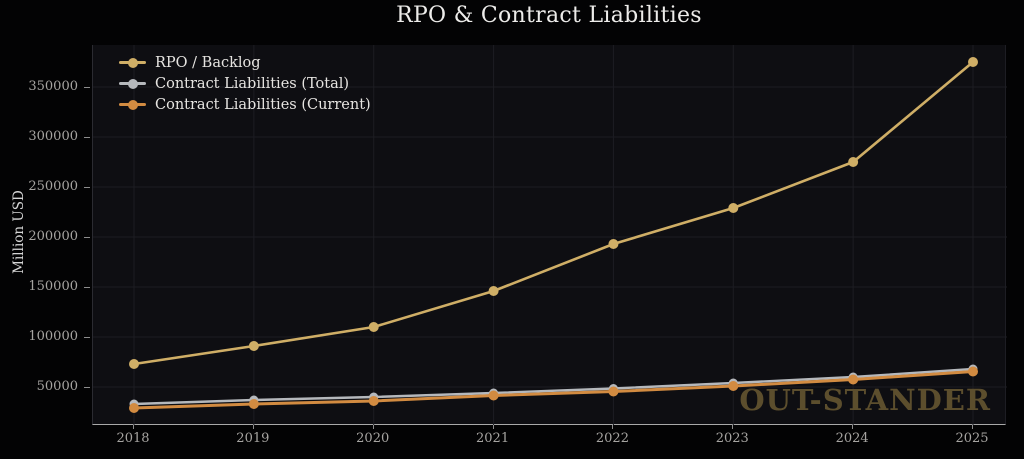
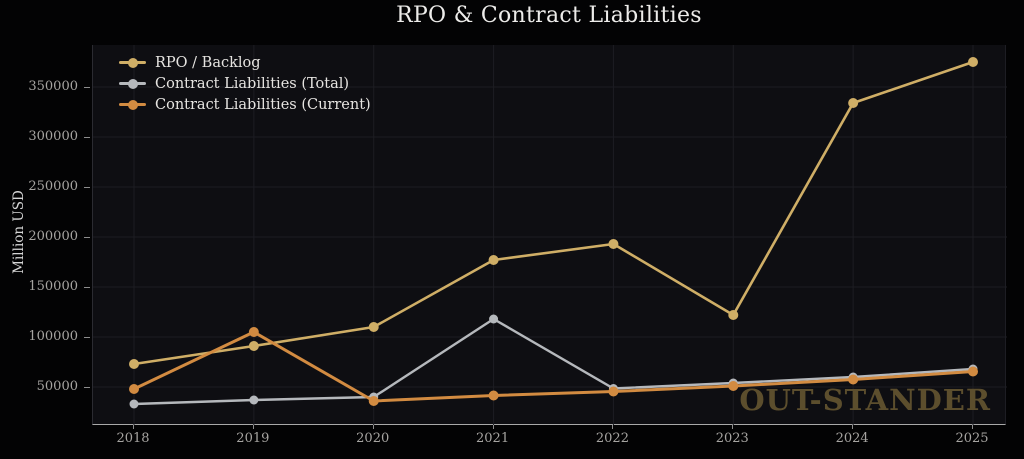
Contract Liabilities (Current)/2018: 29000 -> 48000
Contract Liabilities (Current)/2019: 33000 -> 105000
RPO / Backlog/2021: 146000 -> 177000
Contract Liabilities (Total)/2021: 44000 -> 118000
RPO / Backlog/2023: 229000 -> 122000
RPO / Backlog/2024: 275000 -> 334000
